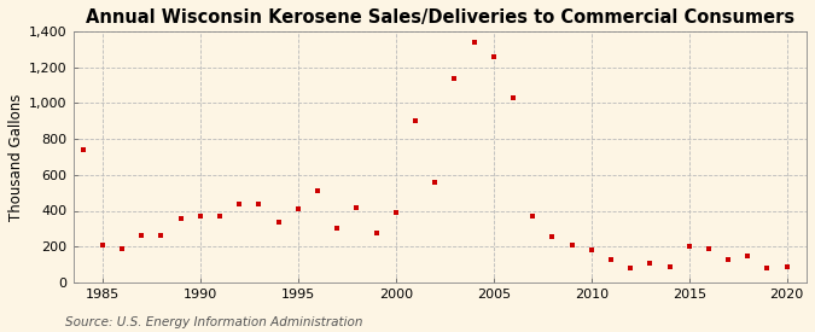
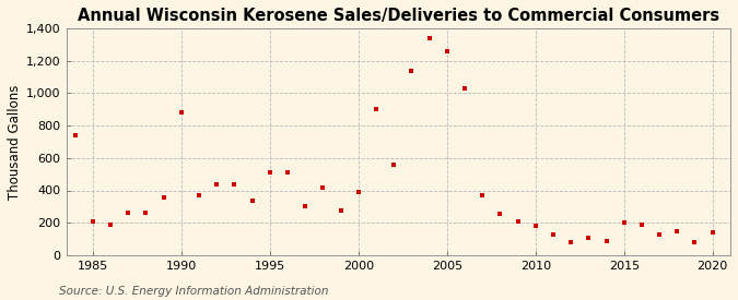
1990: 370 -> 880
1995: 410 -> 510
2020: 90 -> 140
